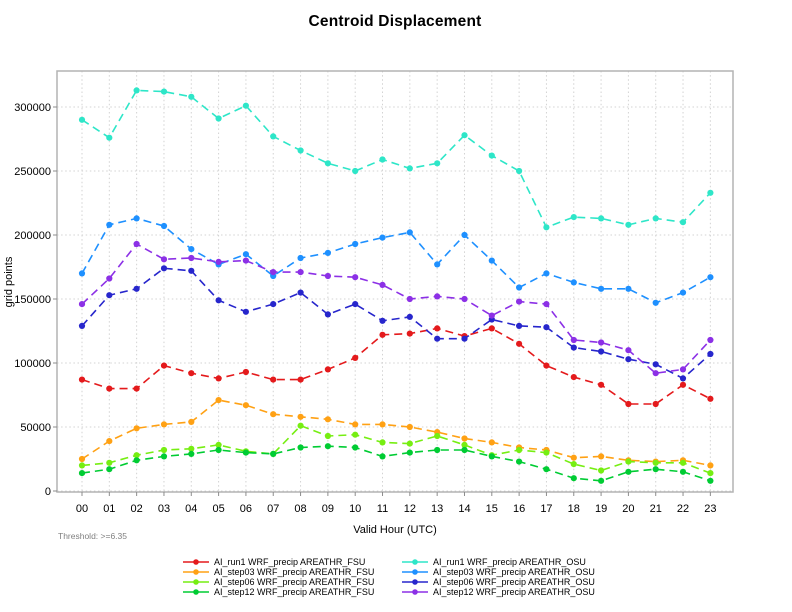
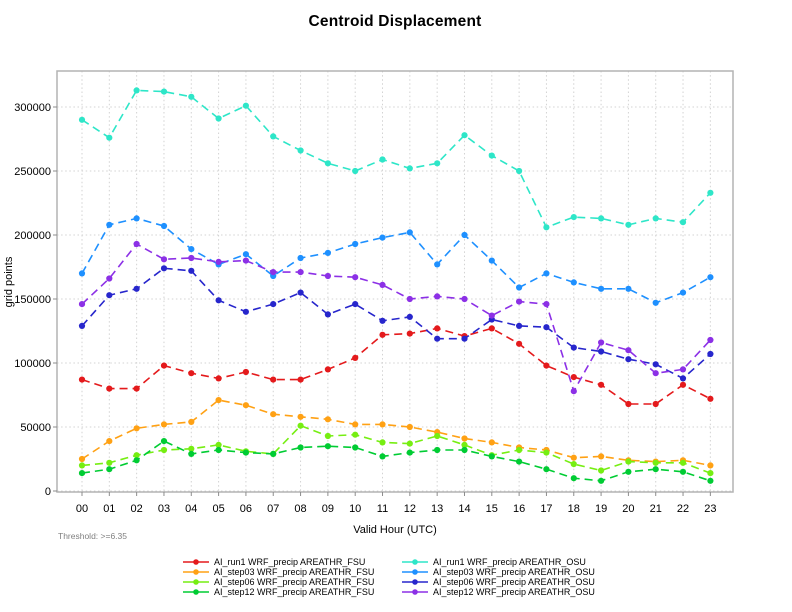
AI_step12 WRF_precip AREATHR_FSU/03: 27000 -> 39000
AI_step12 WRF_precip AREATHR_OSU/18: 118000 -> 78000
